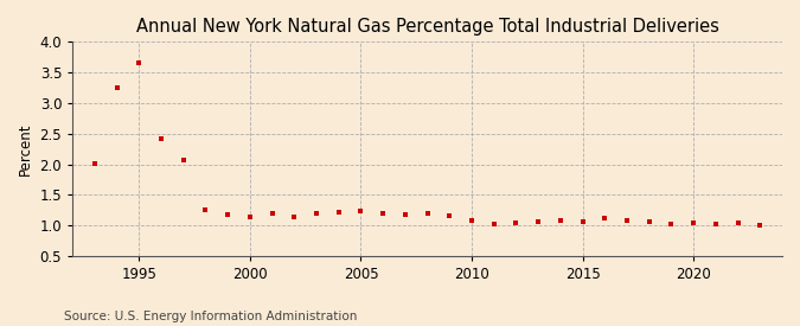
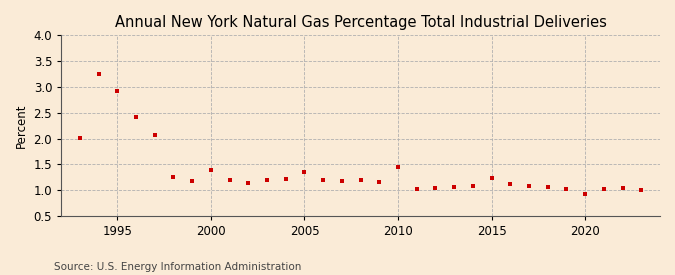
1995: 3.65 -> 2.92
2000: 1.14 -> 1.40
2005: 1.23 -> 1.36
2010: 1.09 -> 1.44
2015: 1.07 -> 1.24
2020: 1.05 -> 0.92
